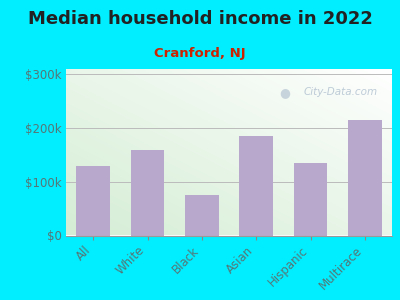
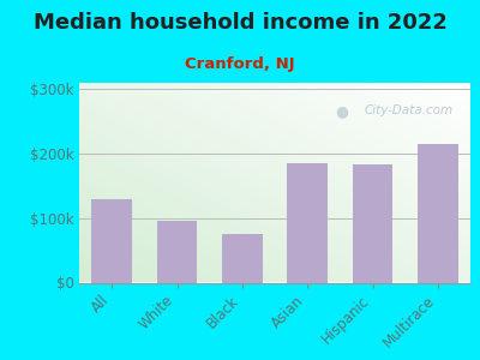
White: $160k -> $96k
Hispanic: $135k -> $184k
